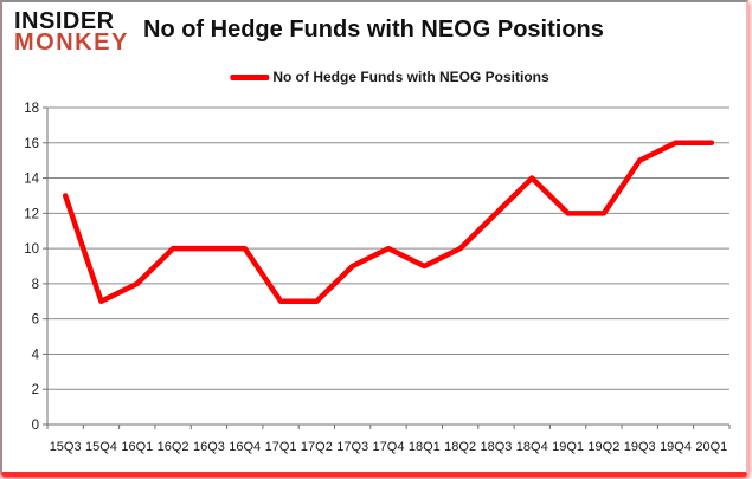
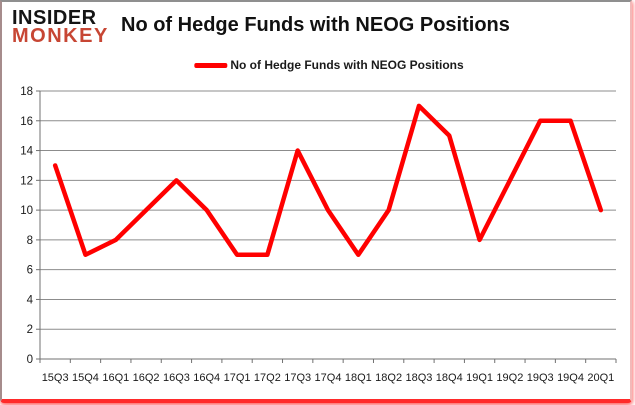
16Q3: 10 -> 12
17Q3: 9 -> 14
18Q1: 9 -> 7
18Q3: 12 -> 17
18Q4: 14 -> 15
19Q1: 12 -> 8
19Q3: 15 -> 16
20Q1: 16 -> 10
